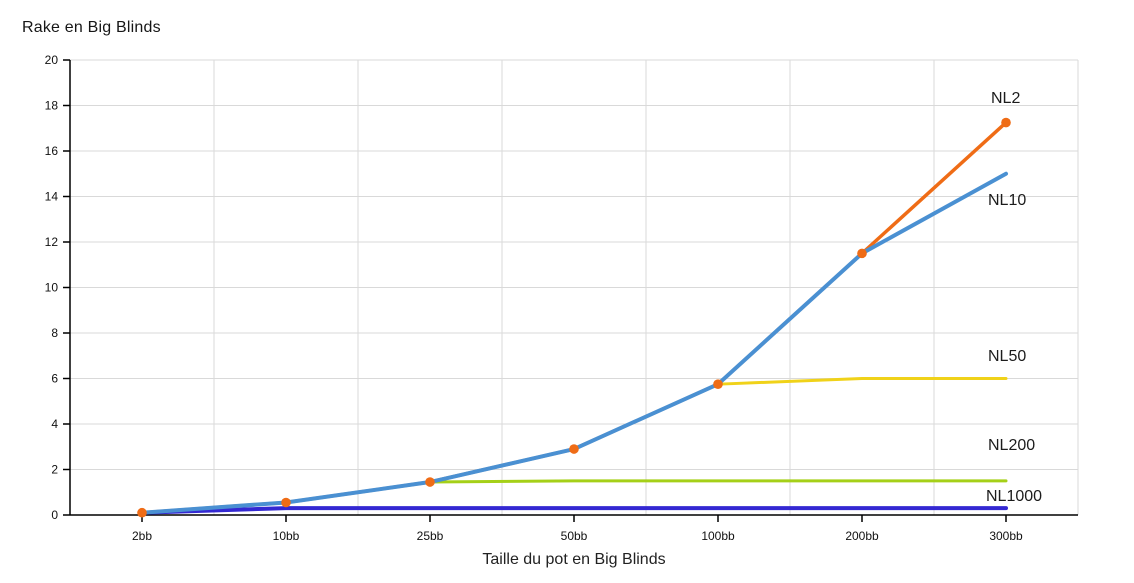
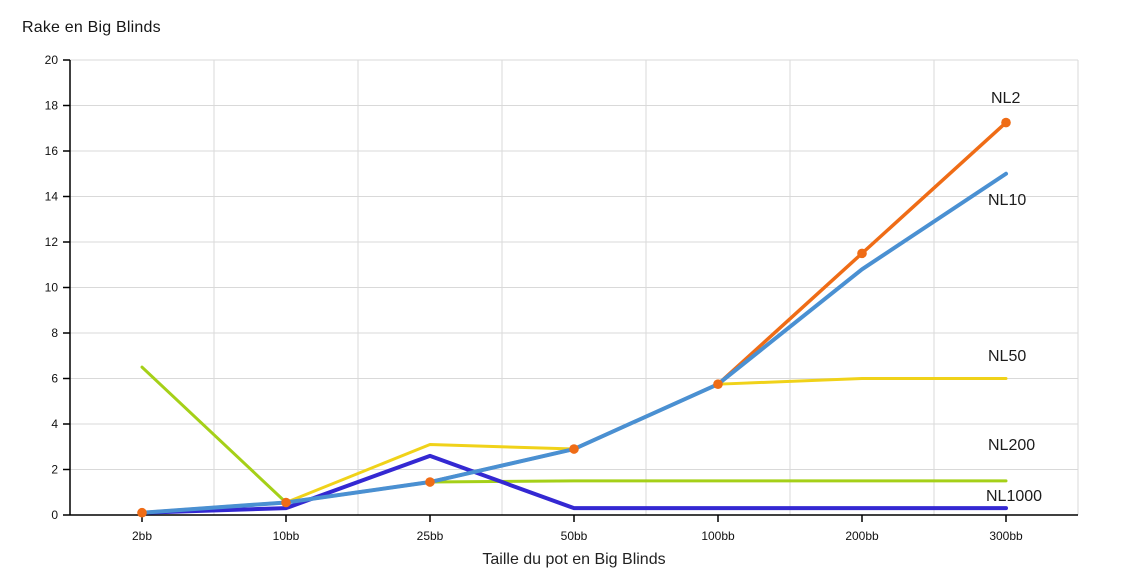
NL200/2bb: 0.1 -> 6.5
NL50/25bb: 1.4 -> 3.1
NL1000/25bb: 0.3 -> 2.6
NL10/200bb: 11.5 -> 10.8
